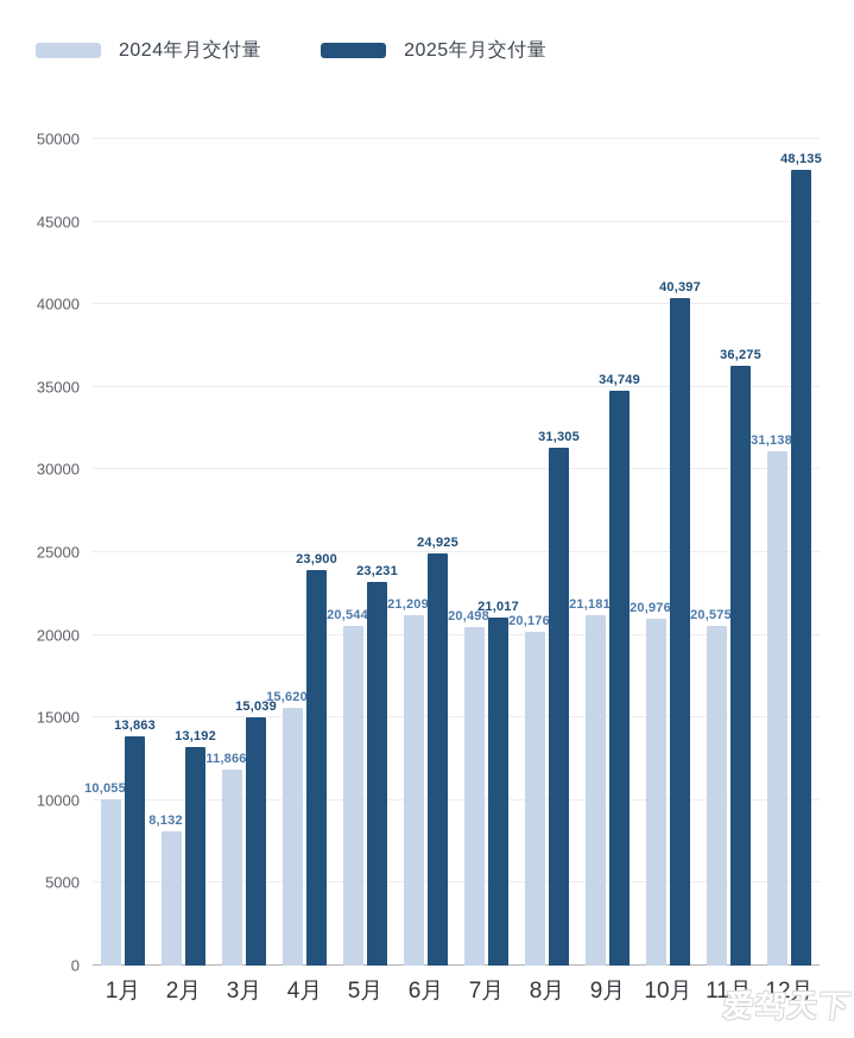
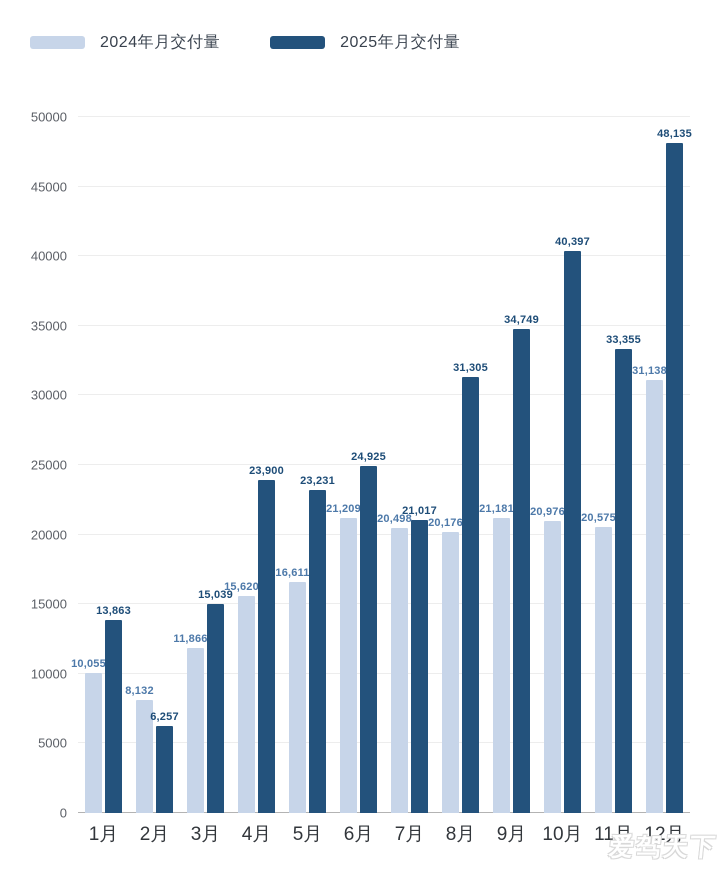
2025年月交付量/2月: 13,192 -> 6,257
2024年月交付量/5月: 20,544 -> 16,611
2025年月交付量/11月: 36,275 -> 33,355
